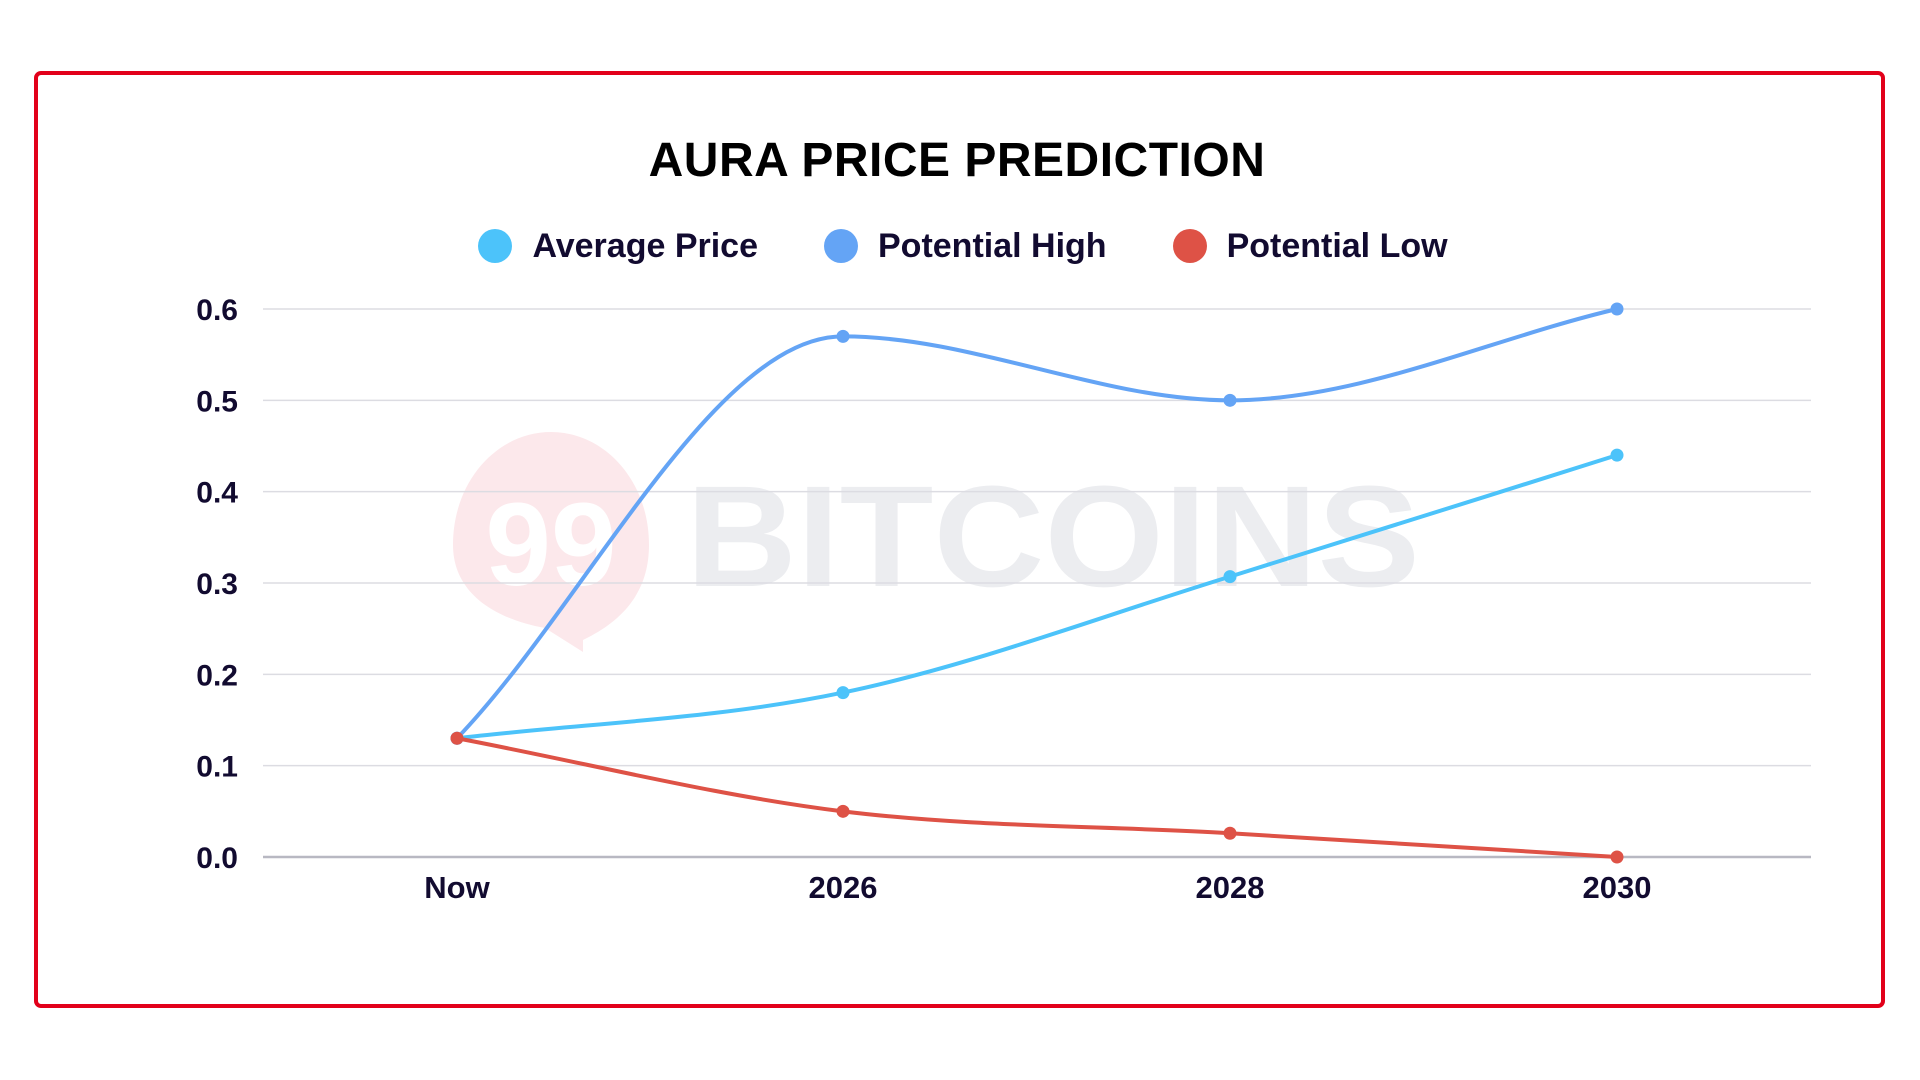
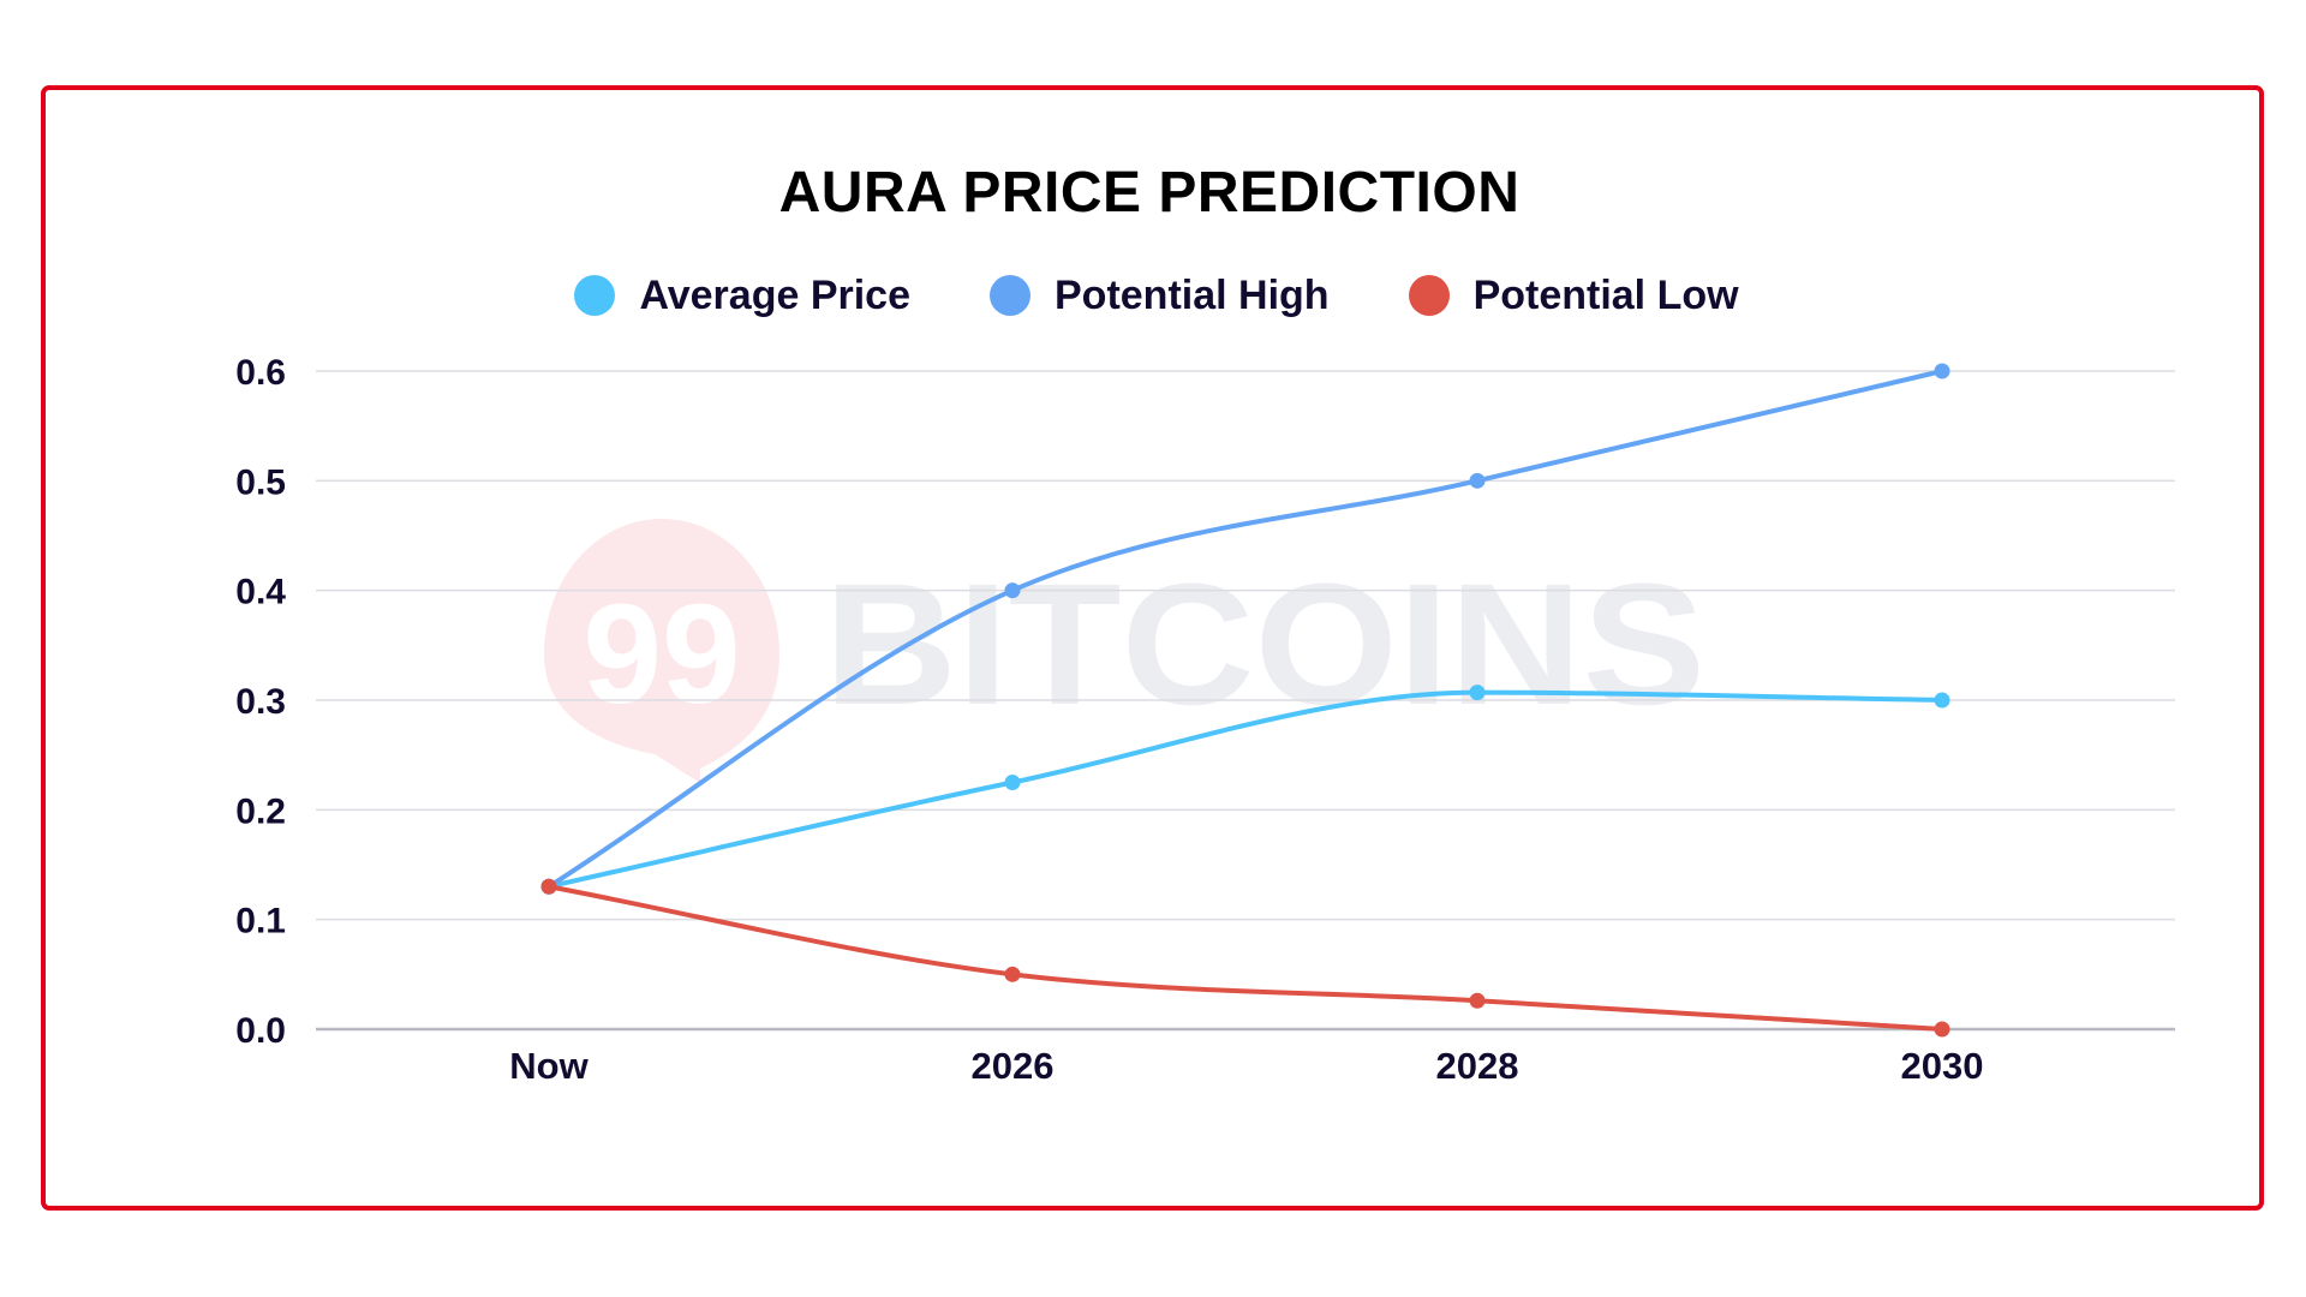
Average Price/2026: 0.18 -> 0.23
Potential High/2026: 0.57 -> 0.40
Average Price/2030: 0.44 -> 0.30
